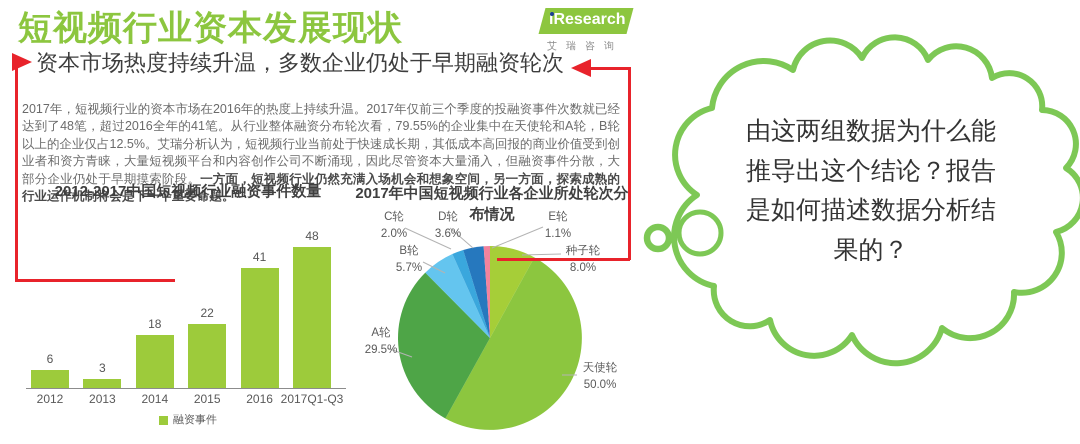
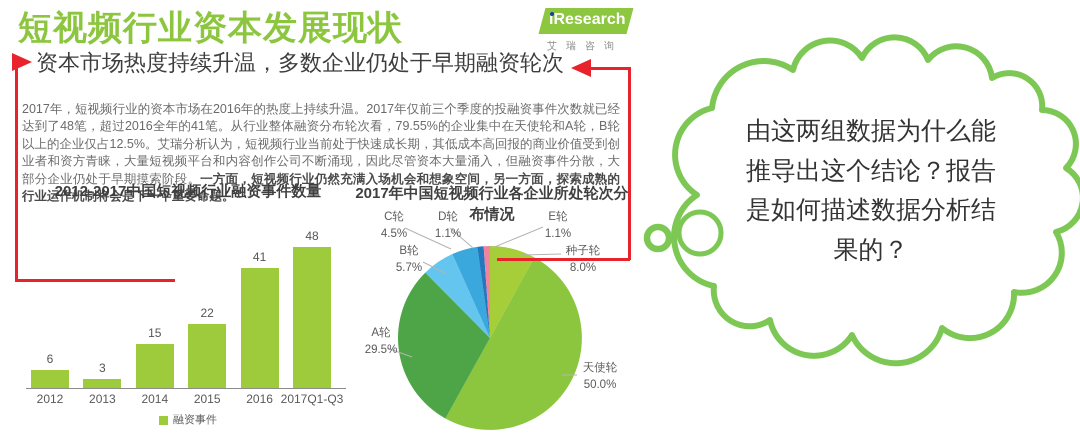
2012-2017中国短视频行业融资事件数量/2014: 18 -> 15
2017年中国短视频行业各企业所处轮次分布情况/C轮: 2.0% -> 4.5%
2017年中国短视频行业各企业所处轮次分布情况/D轮: 3.6% -> 1.1%
